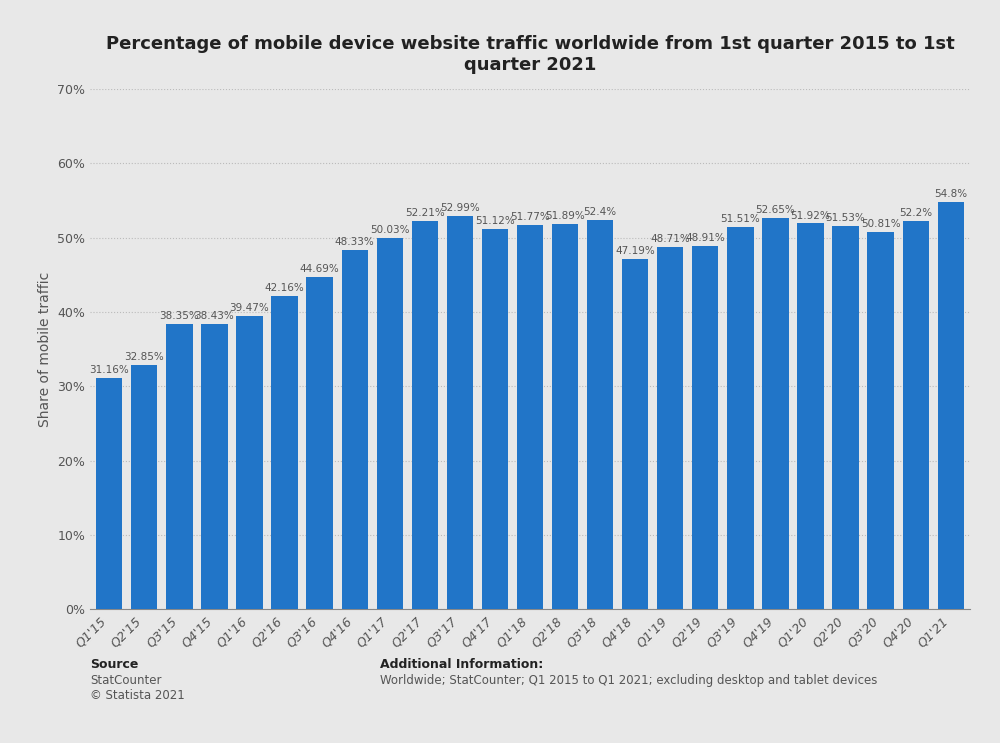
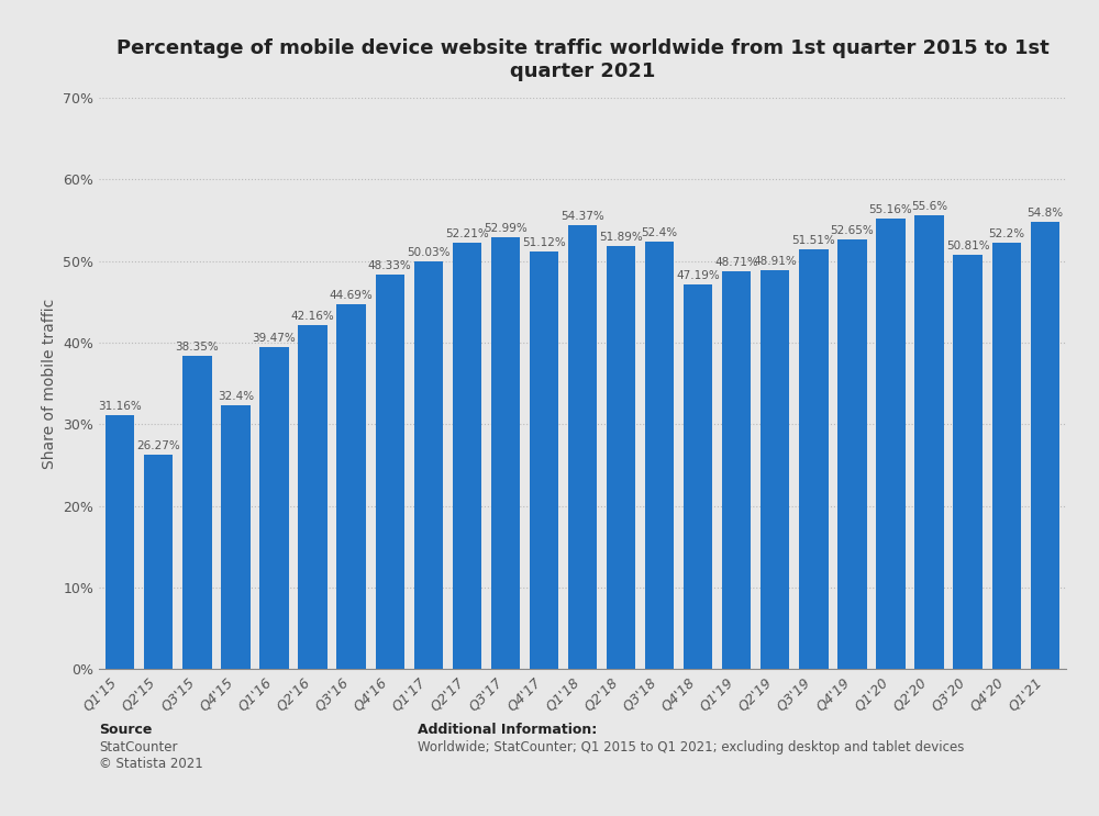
Q2'15: 32.85% -> 26.27%
Q4'15: 38.43% -> 32.4%
Q1'18: 51.77% -> 54.37%
Q1'20: 51.92% -> 55.16%
Q2'20: 51.53% -> 55.6%
